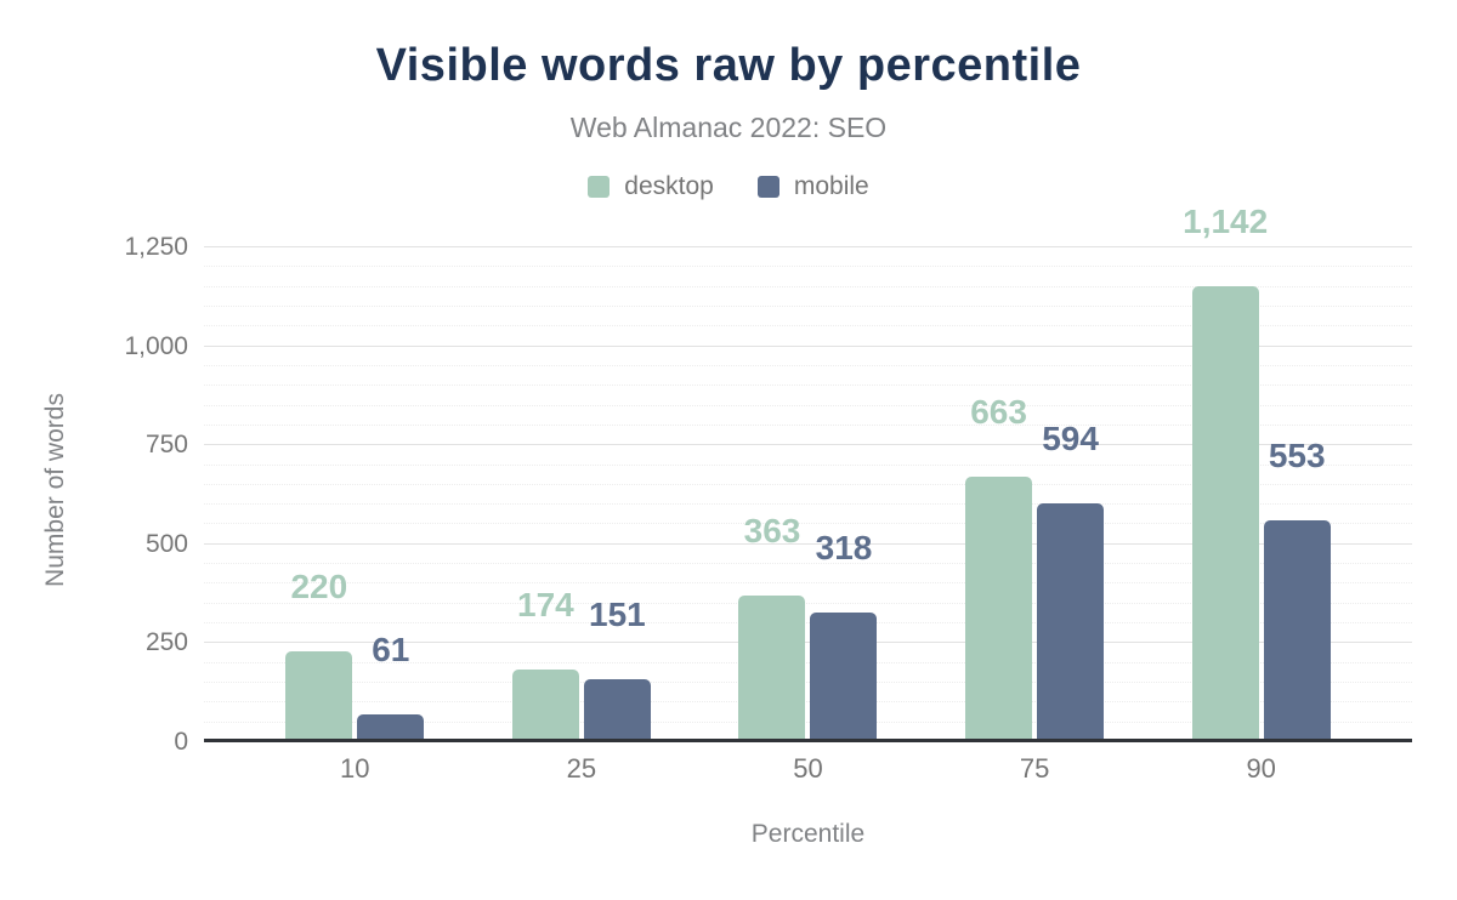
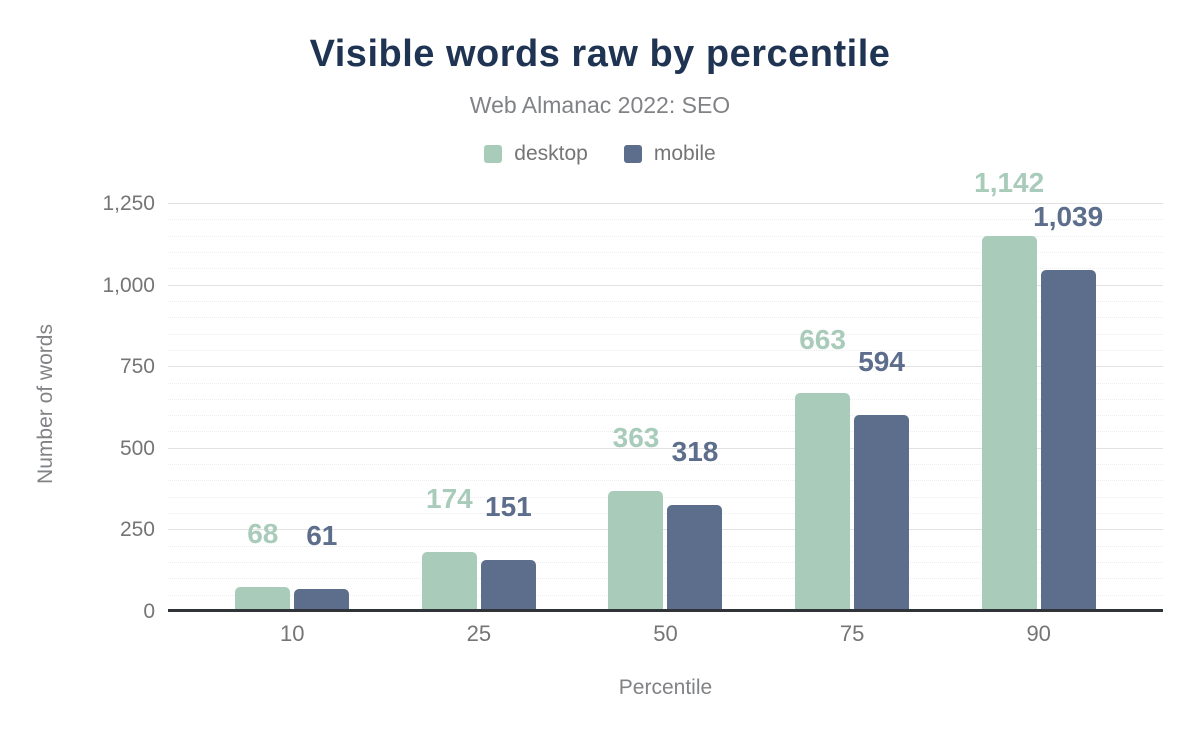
desktop/10: 220 -> 68
mobile/90: 553 -> 1,039
